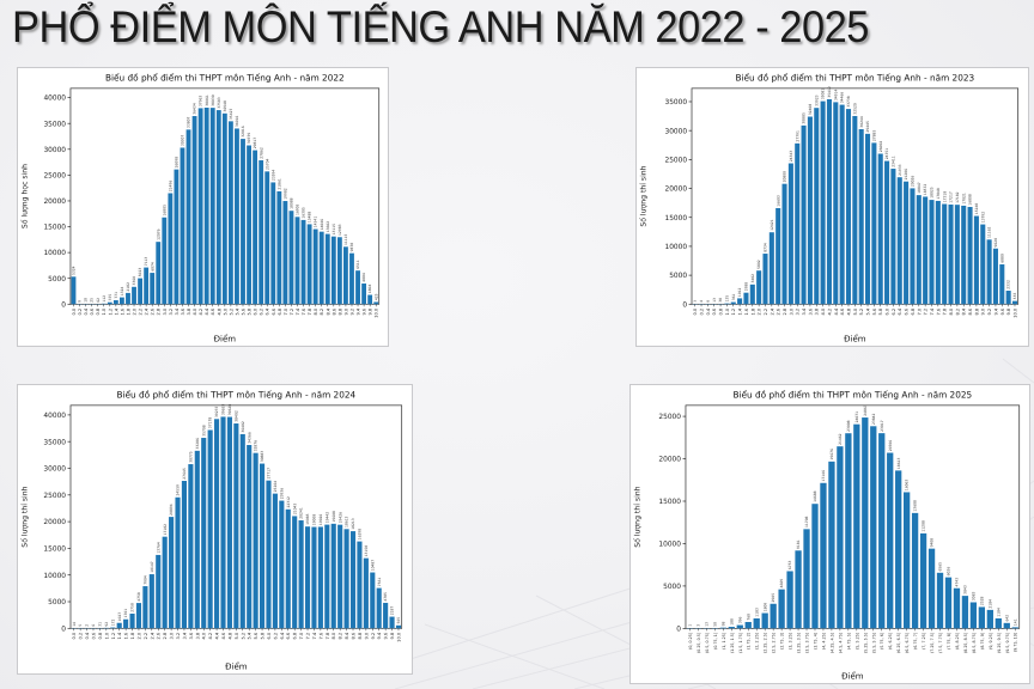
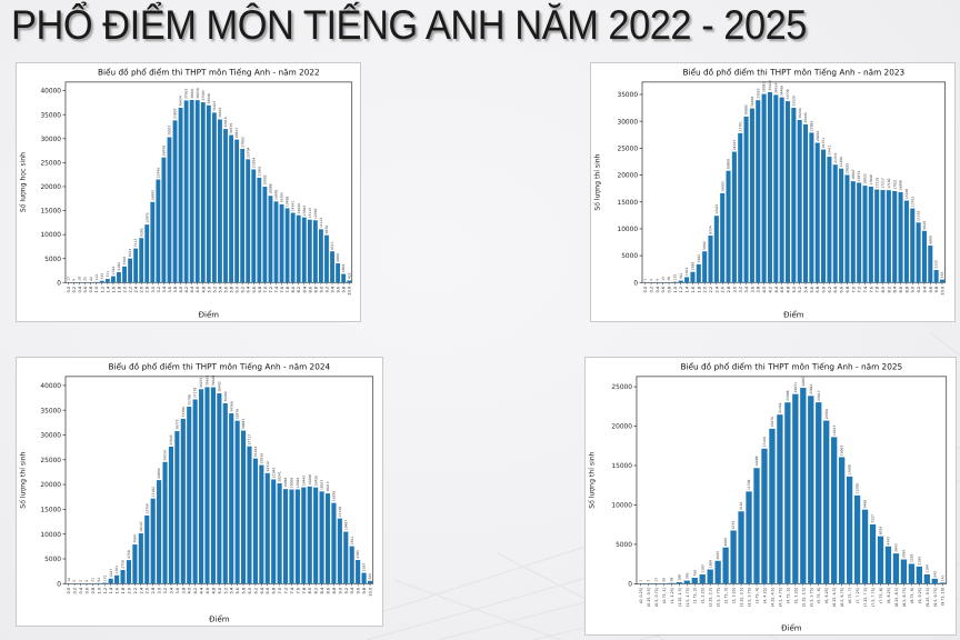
Biểu đồ phổ điểm thi THPT môn Tiếng Anh - năm 2022/0.0: 5324 -> 17
Biểu đồ phổ điểm thi THPT môn Tiếng Anh - năm 2022/2.6: 6074 -> 9282
Biểu đồ phổ điểm thi THPT môn Tiếng Anh - năm 2025/(7.5, 7.75]: 6565 -> 7527
